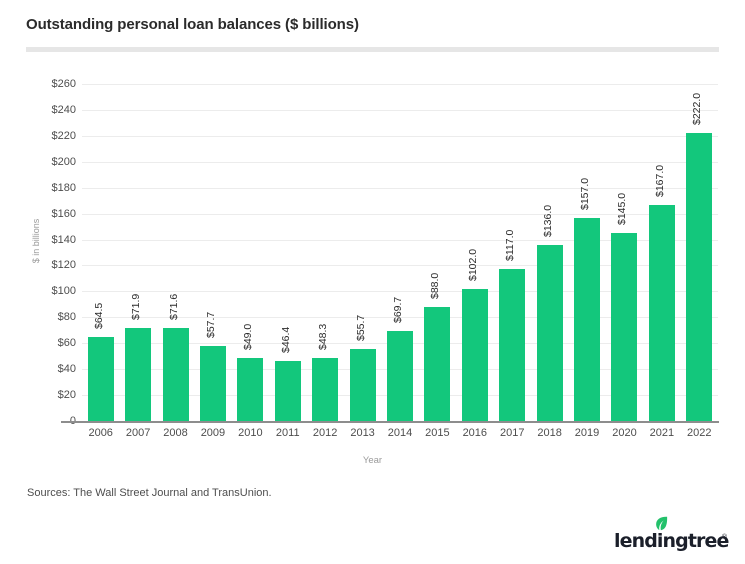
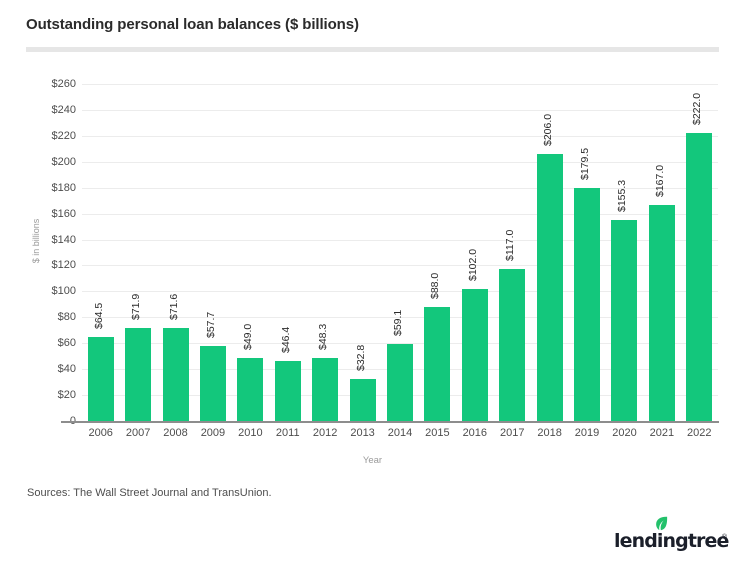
2013: $55.7 -> $32.8
2014: $69.7 -> $59.1
2018: $136.0 -> $206.0
2019: $157.0 -> $179.5
2020: $145.0 -> $155.3
